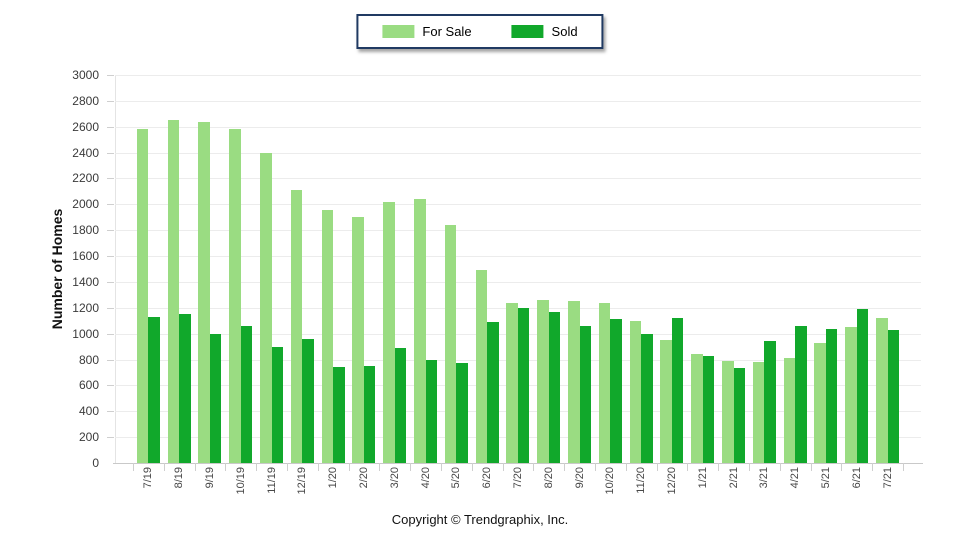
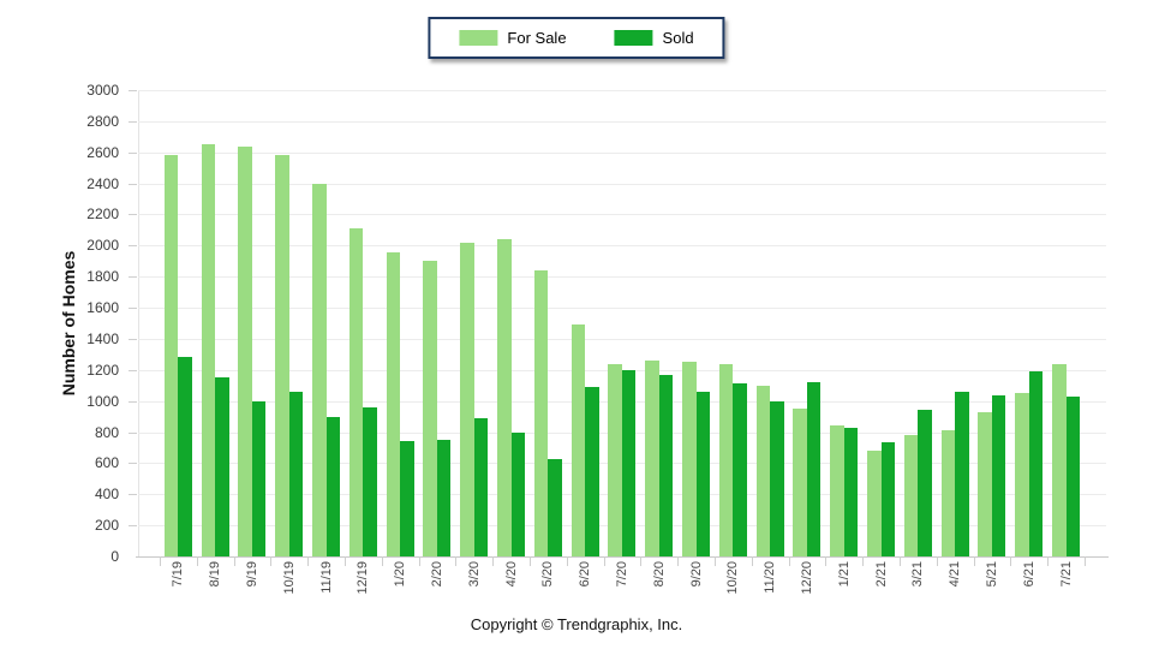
Sold/7/19: 1130 -> 1280
Sold/5/20: 770 -> 630
For Sale/2/21: 790 -> 680
For Sale/7/21: 1120 -> 1240
